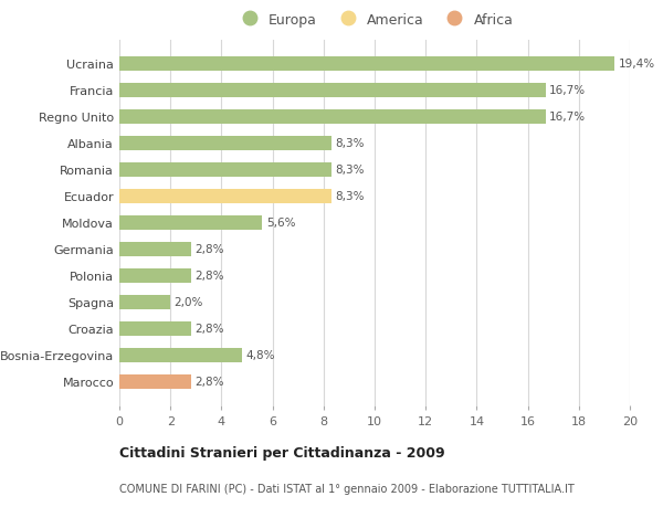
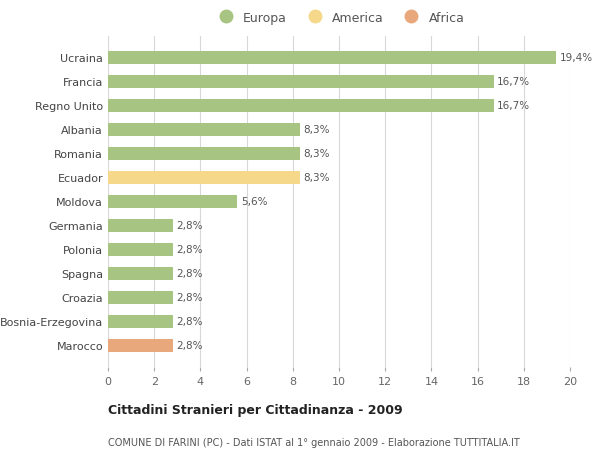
Spagna: 2,0% -> 2,8%
Bosnia-Erzegovina: 4,8% -> 2,8%
